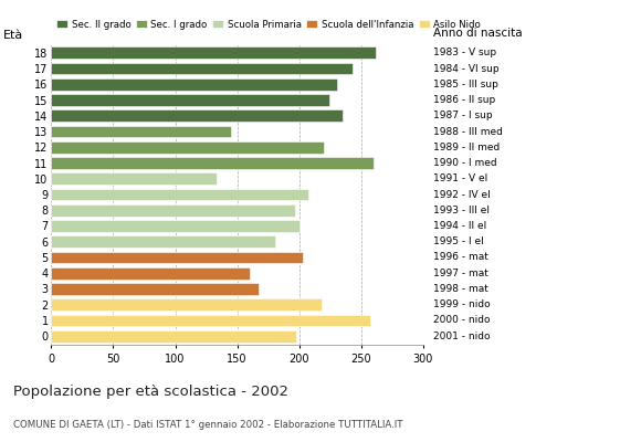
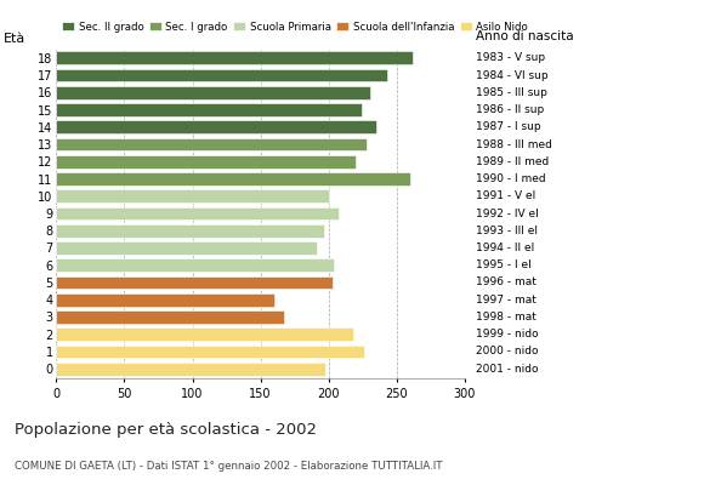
13: 145 -> 228
10: 133 -> 200
7: 200 -> 191
6: 181 -> 204
1: 257 -> 226
